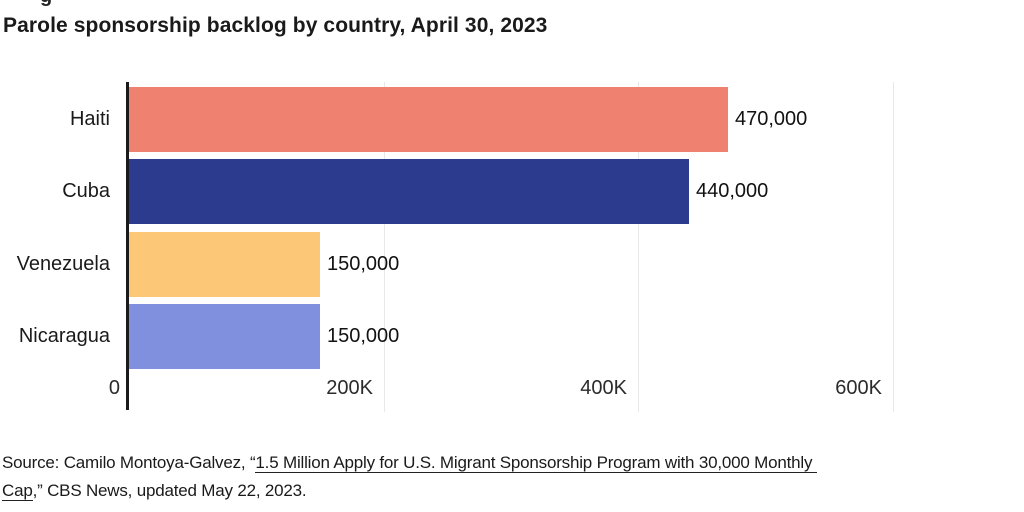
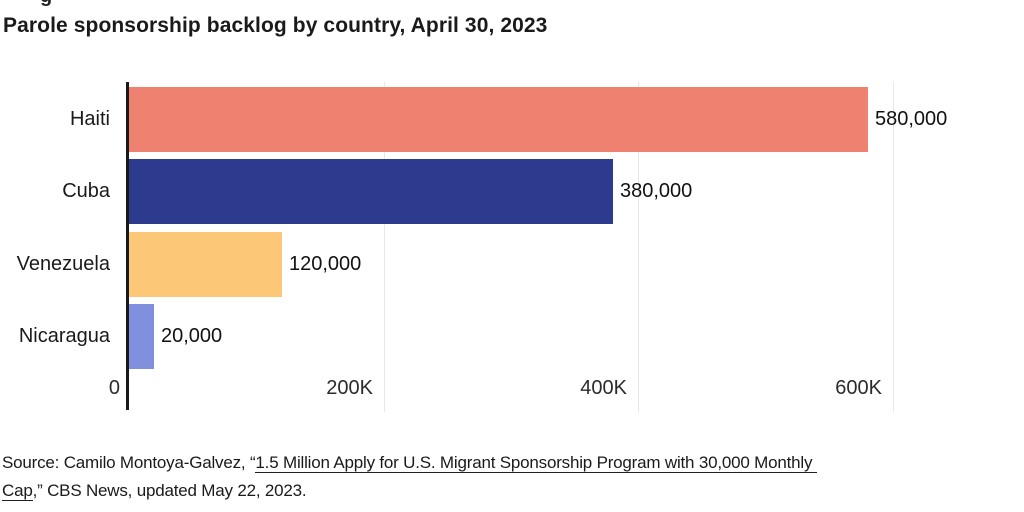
Haiti: 470,000 -> 580,000
Cuba: 440,000 -> 380,000
Venezuela: 150,000 -> 120,000
Nicaragua: 150,000 -> 20,000
